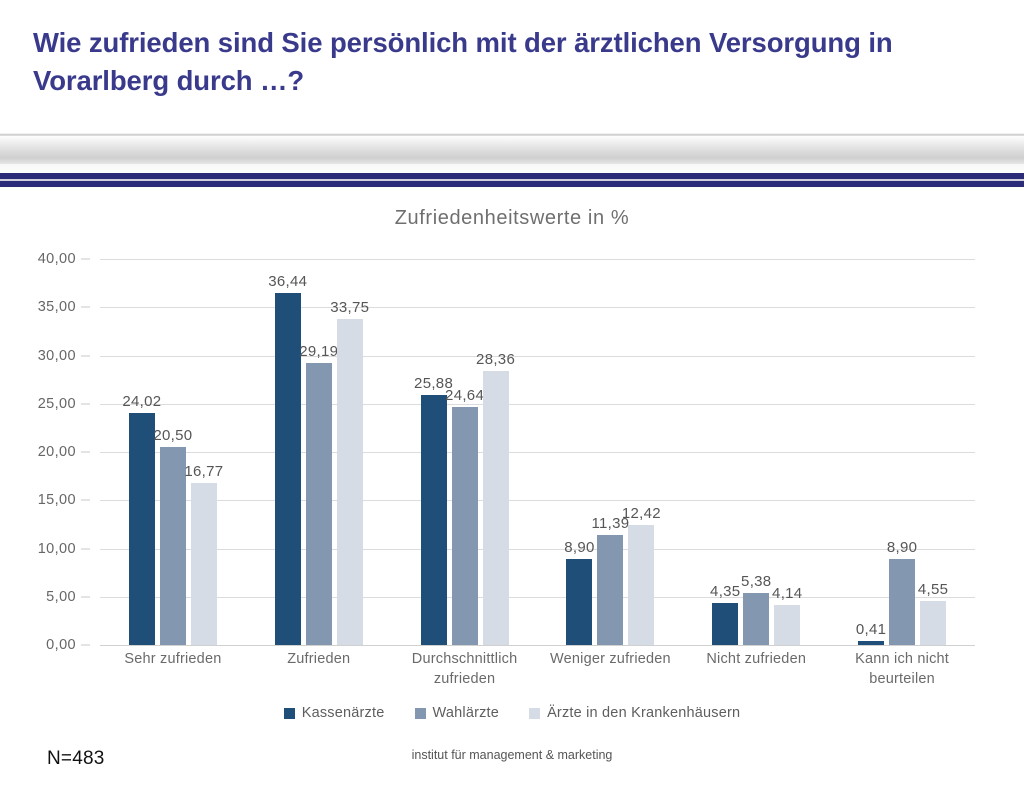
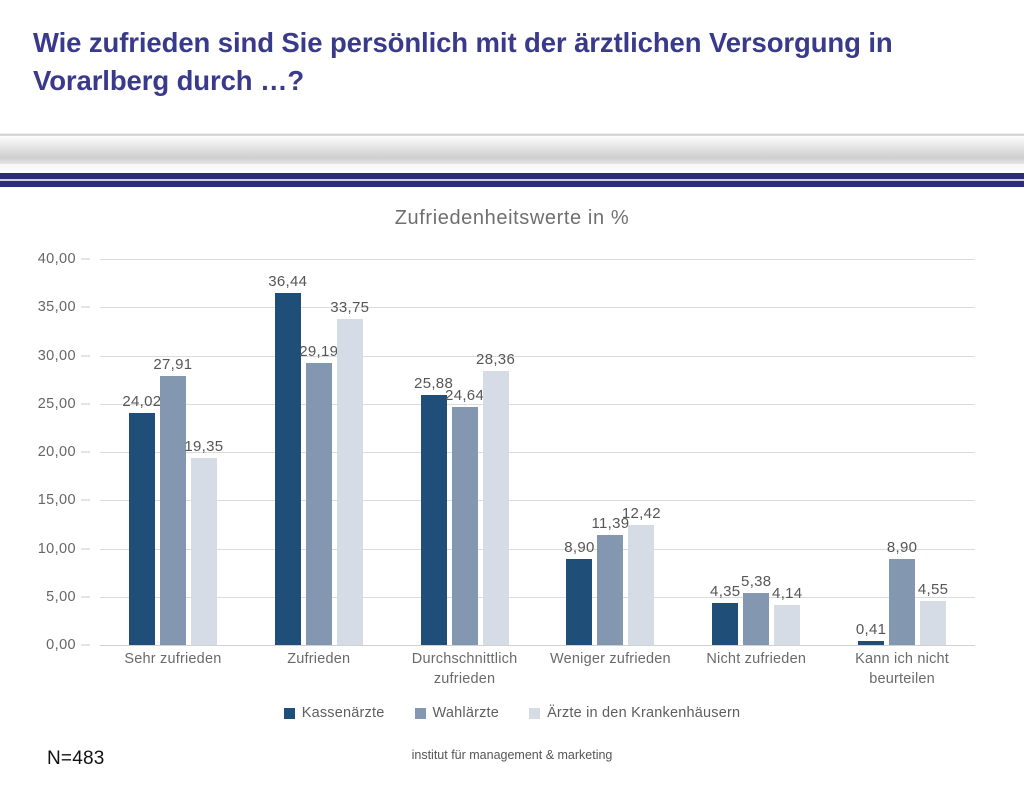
Wahlärzte/Sehr zufrieden: 20,50 -> 27,91
Ärzte in den Krankenhäusern/Sehr zufrieden: 16,77 -> 19,35
